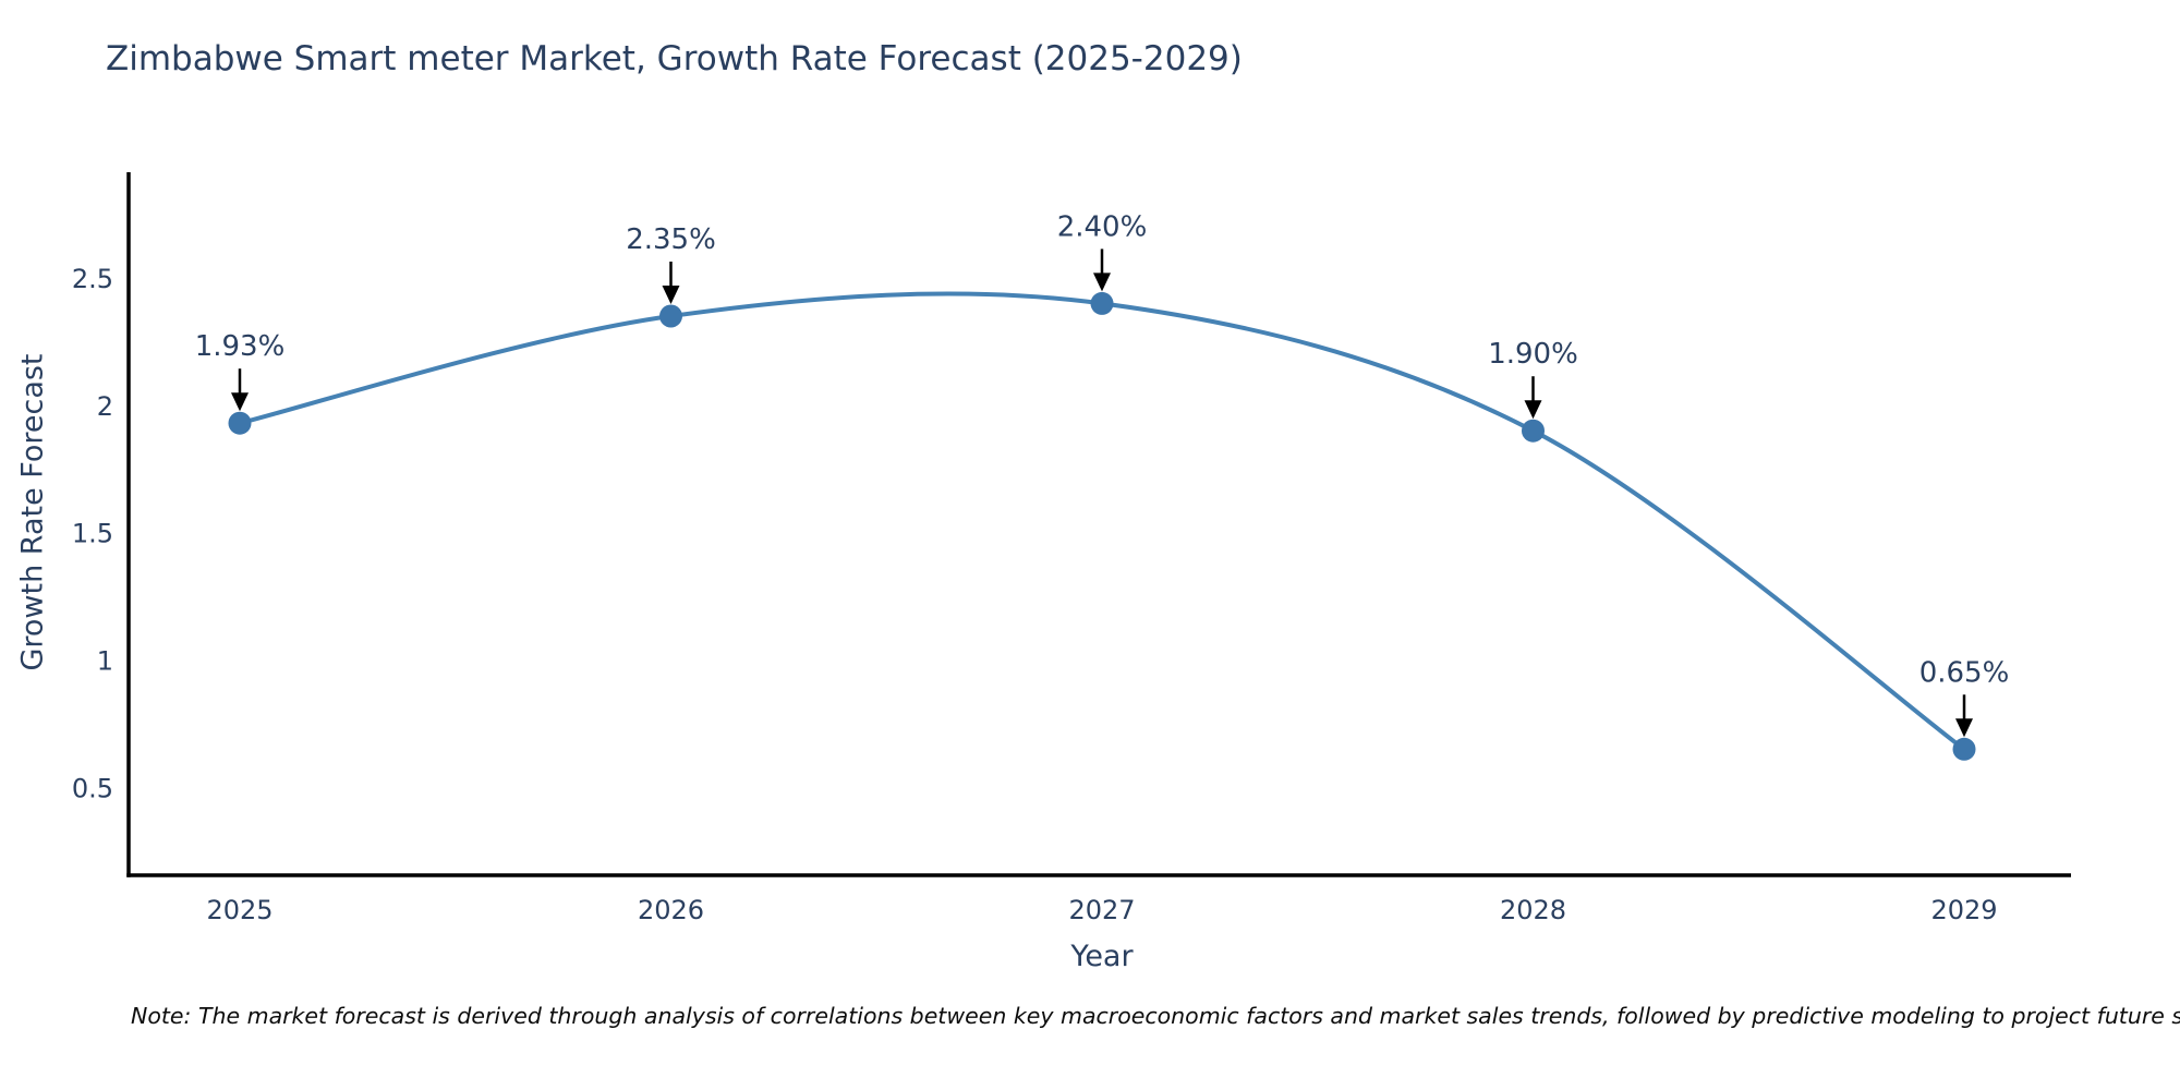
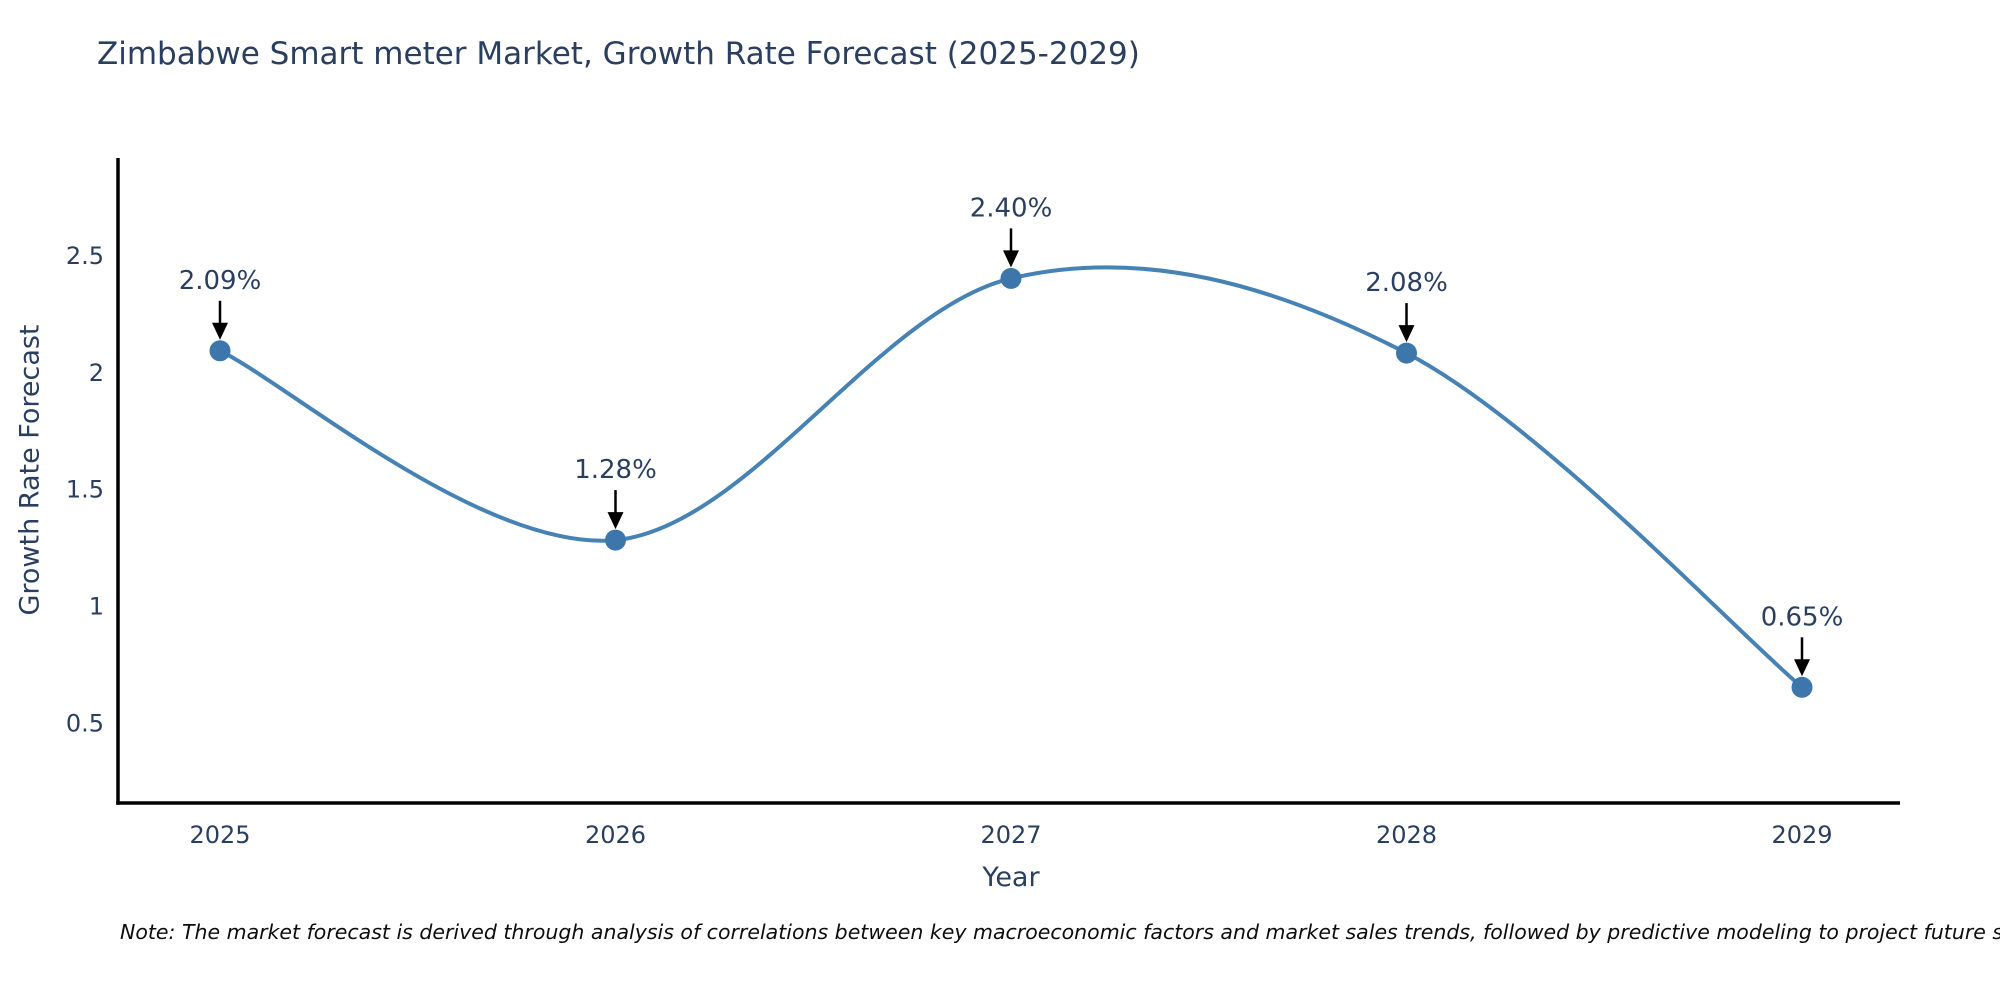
2025: 1.93% -> 2.09%
2026: 2.35% -> 1.28%
2028: 1.90% -> 2.08%
